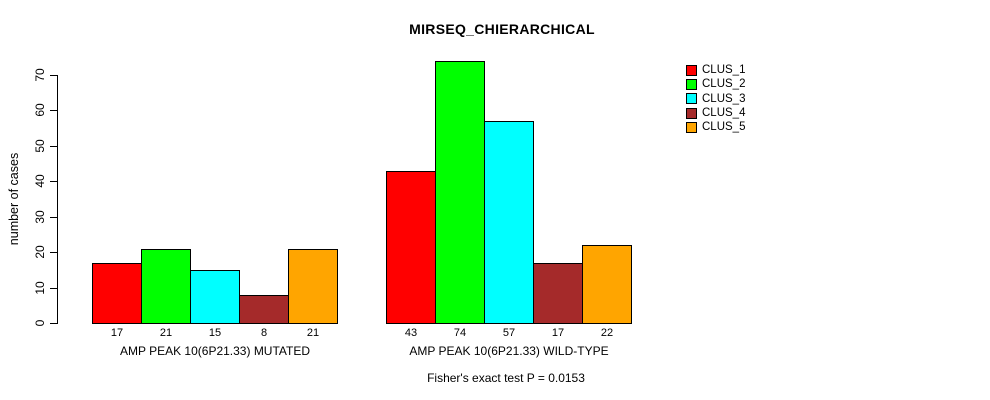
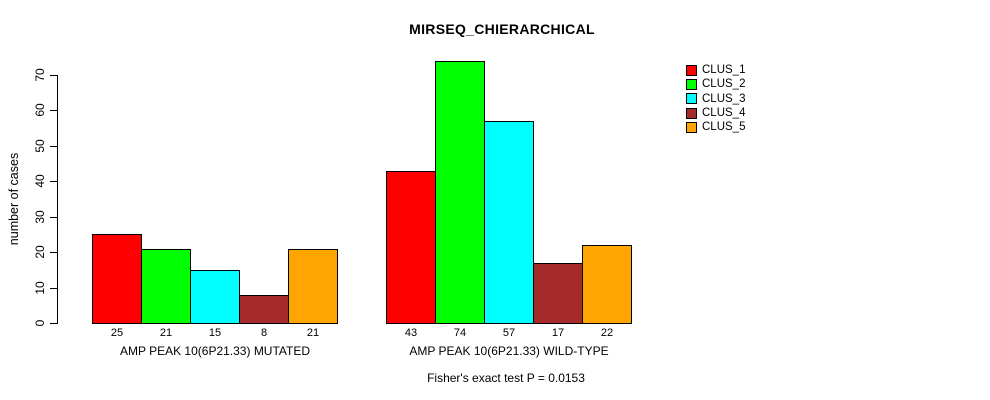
CLUS_1/AMP PEAK 10(6P21.33) MUTATED: 17 -> 25
